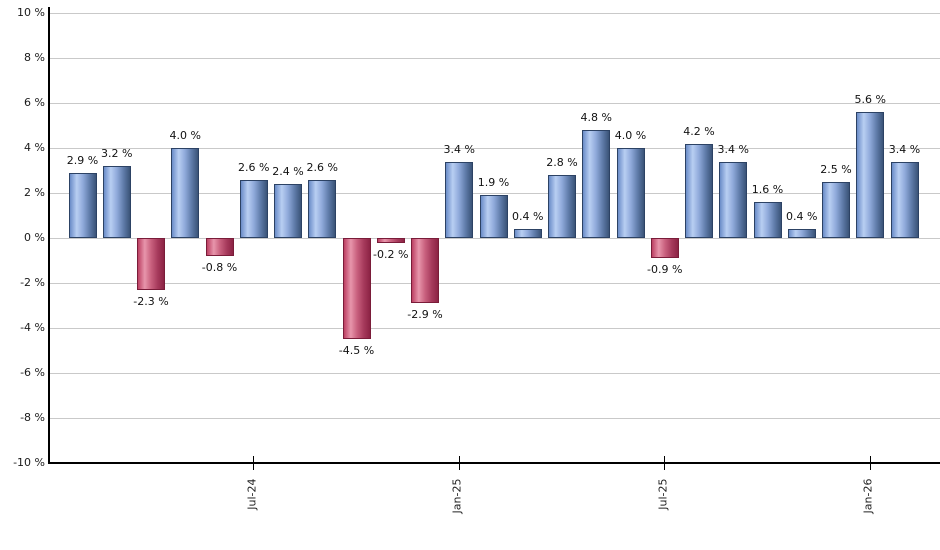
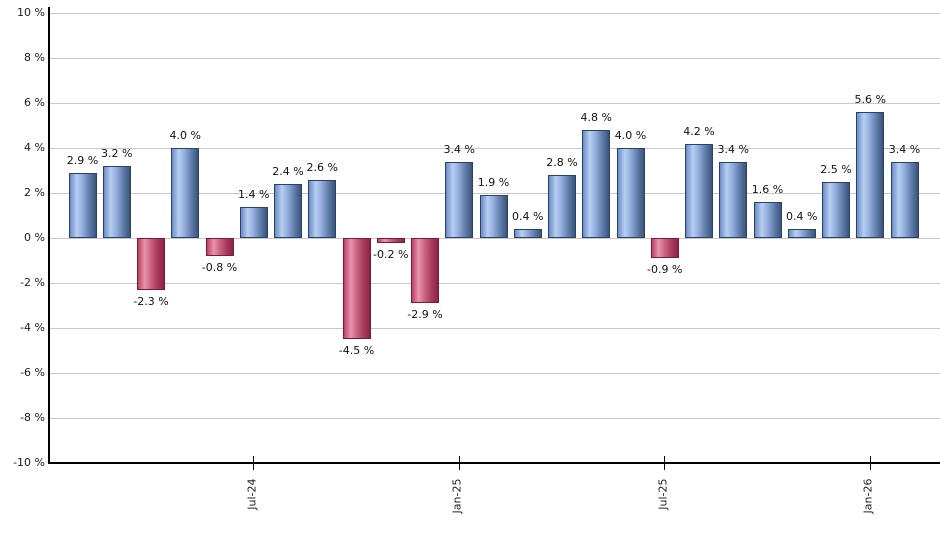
Jul-24: 2.6 -> 1.4
